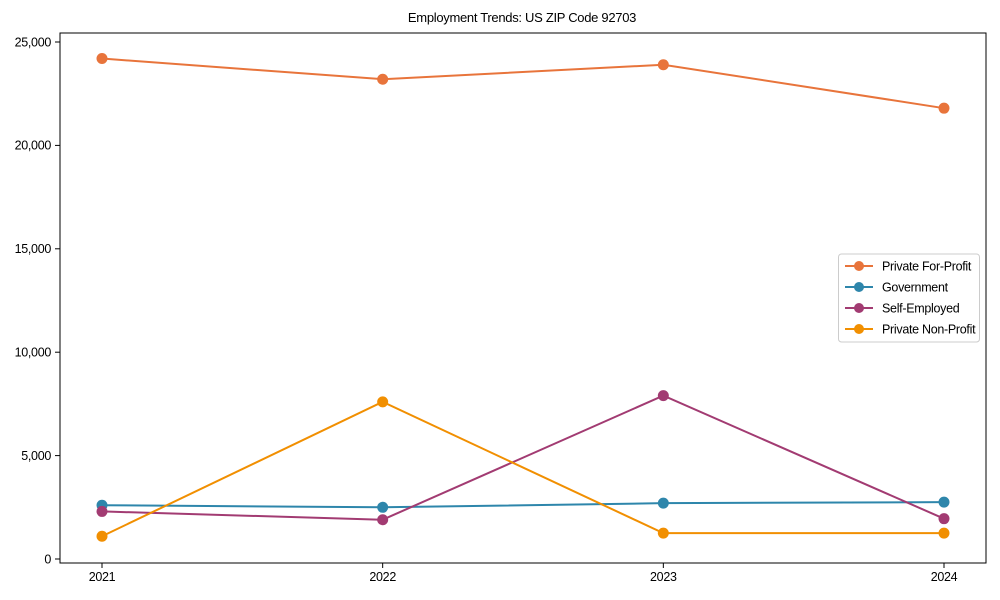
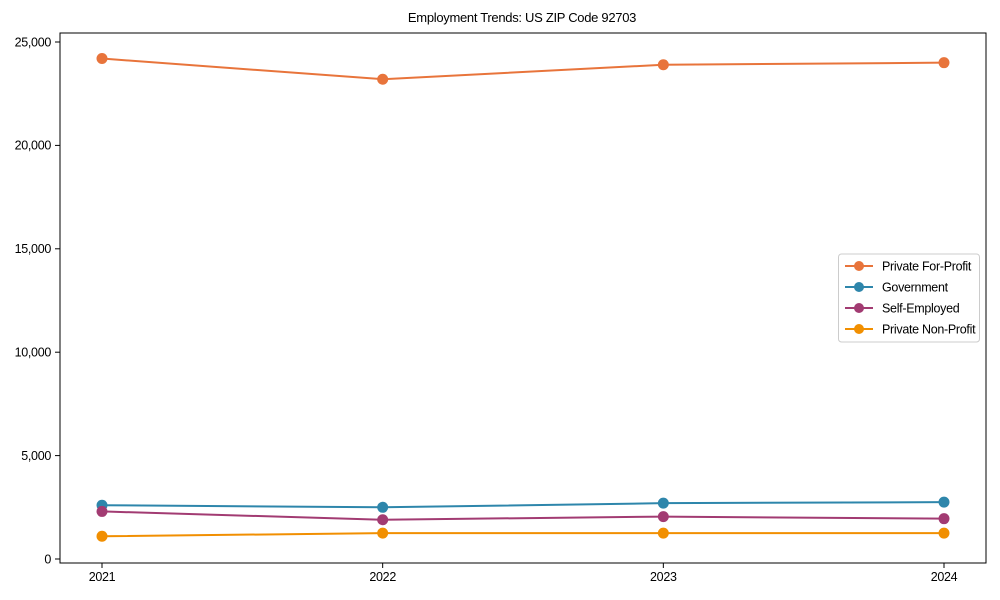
Private Non-Profit/2022: 7600 -> 1200
Self-Employed/2023: 7900 -> 2000
Private For-Profit/2024: 21800 -> 24000
